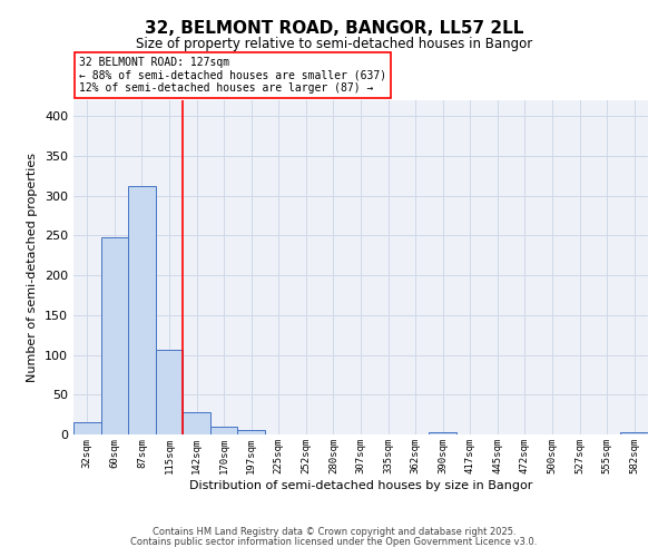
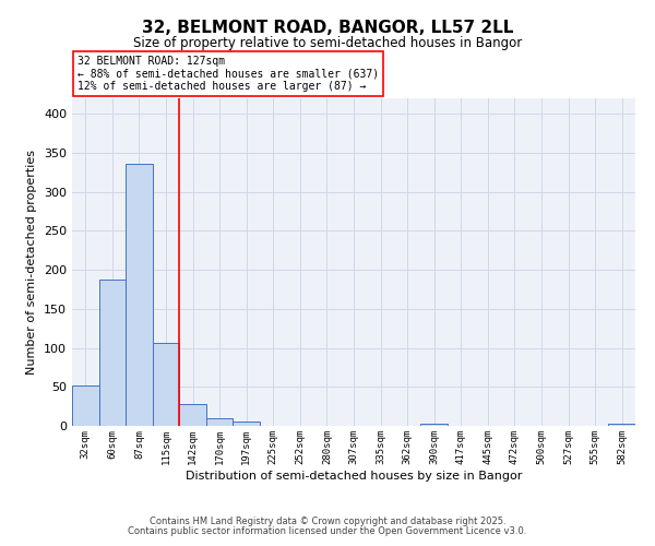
32sqm: 15 -> 52
60sqm: 248 -> 188
87sqm: 312 -> 336
